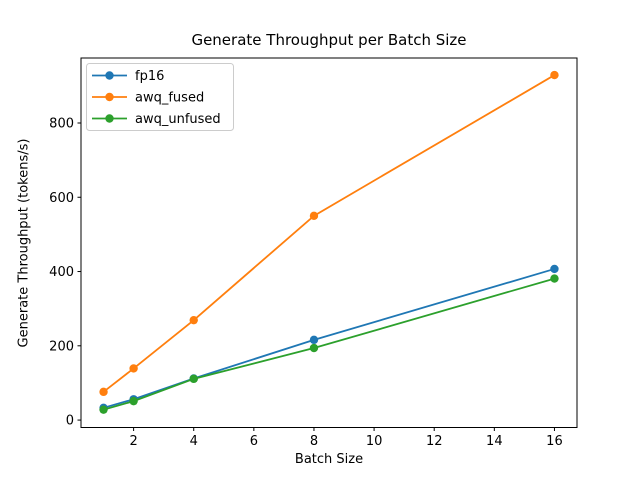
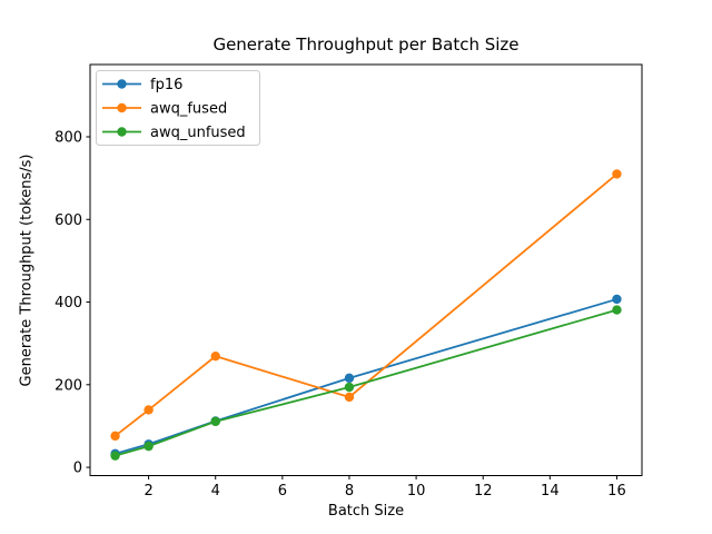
awq_fused/8: 550 -> 170
awq_fused/16: 930 -> 710
